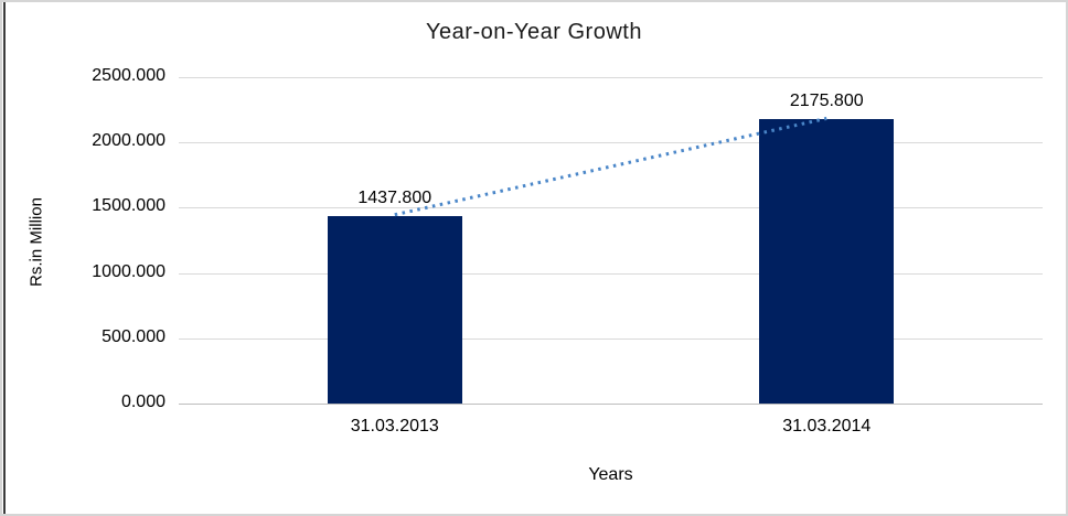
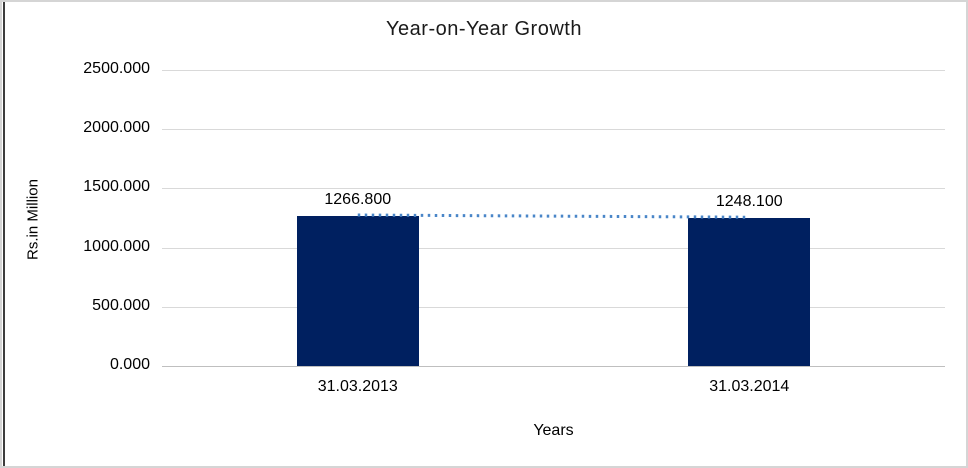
31.03.2013: 1437.800 -> 1266.800
31.03.2014: 2175.800 -> 1248.100
